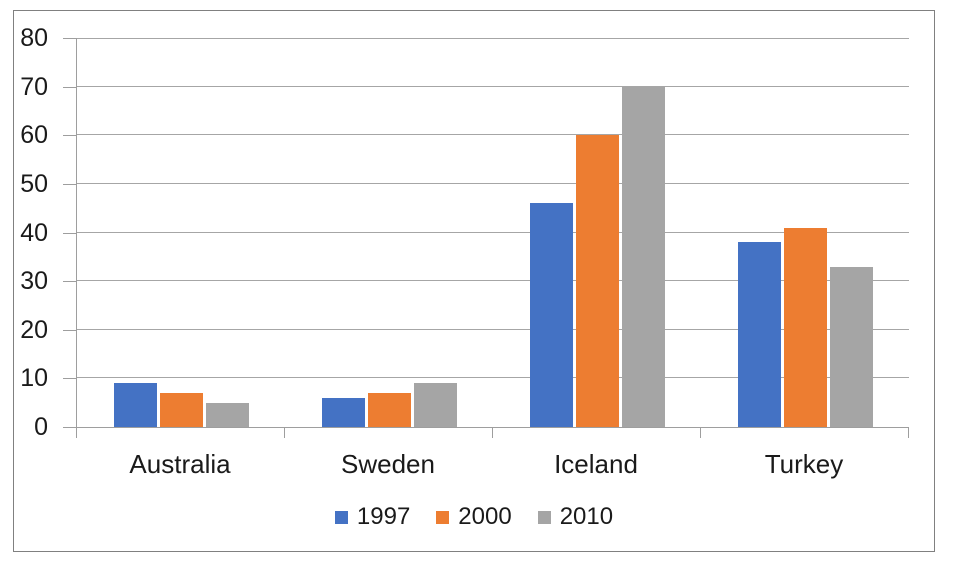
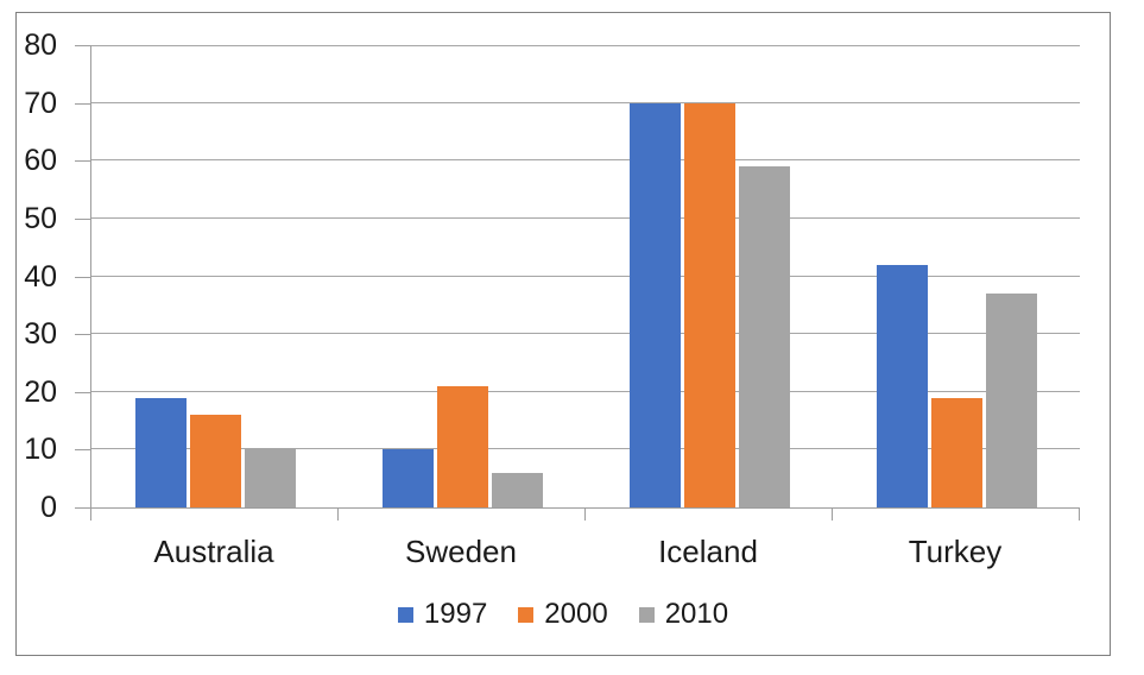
1997/Australia: 9 -> 19
2000/Australia: 7 -> 16
2010/Australia: 5 -> 10
1997/Sweden: 6 -> 10
2000/Sweden: 7 -> 21
2010/Sweden: 9 -> 6
1997/Iceland: 46 -> 70
2000/Iceland: 60 -> 70
2010/Iceland: 70 -> 59
1997/Turkey: 38 -> 42
2000/Turkey: 41 -> 19
2010/Turkey: 33 -> 37
